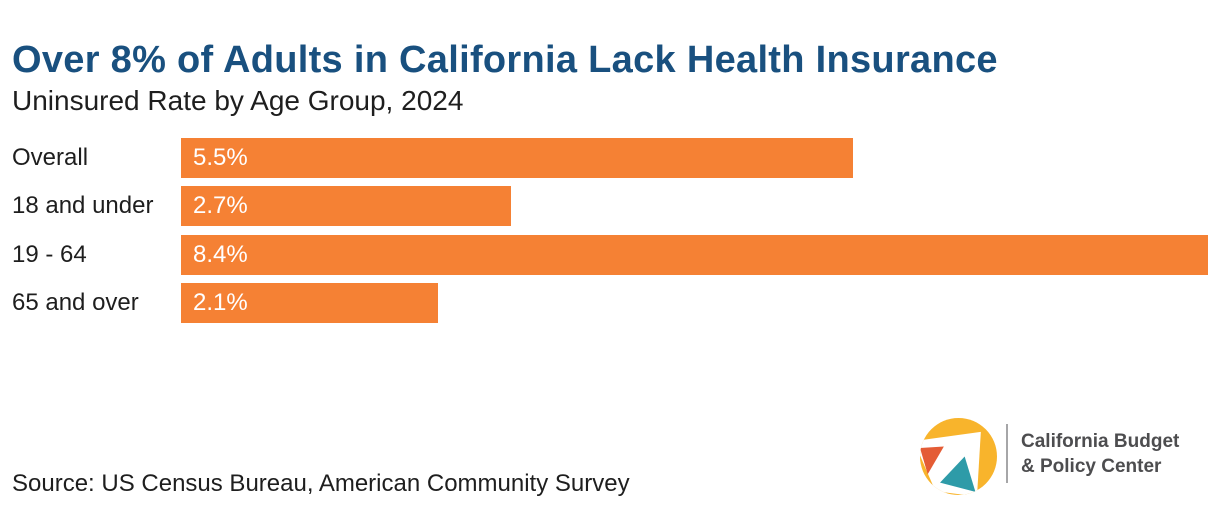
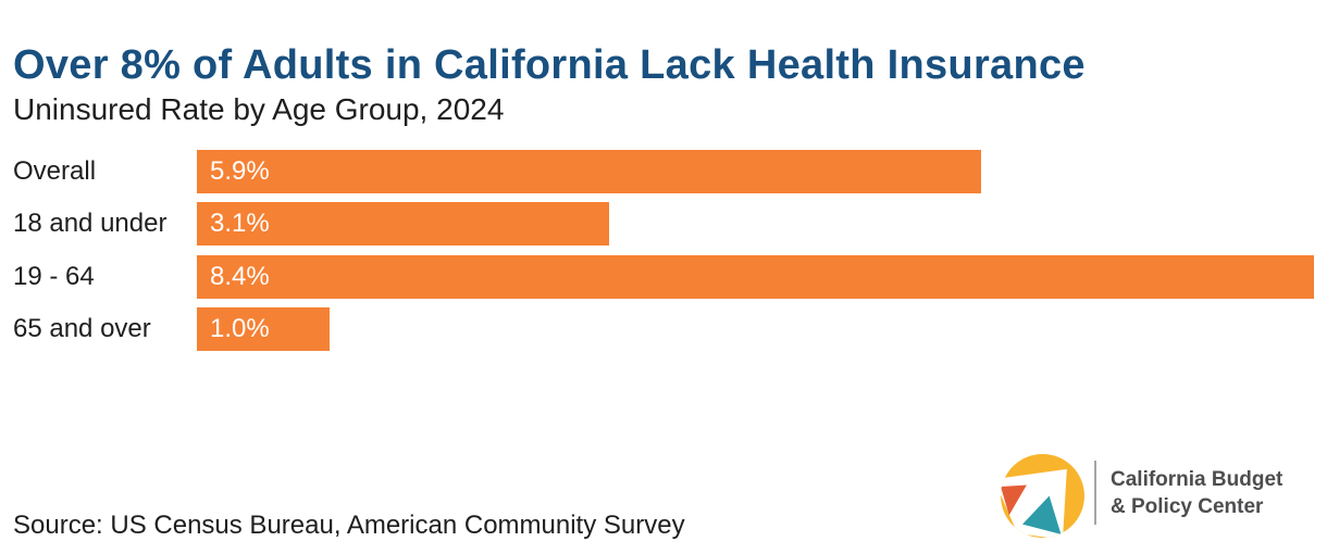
Overall: 5.5% -> 5.9%
18 and under: 2.7% -> 3.1%
65 and over: 2.1% -> 1.0%
